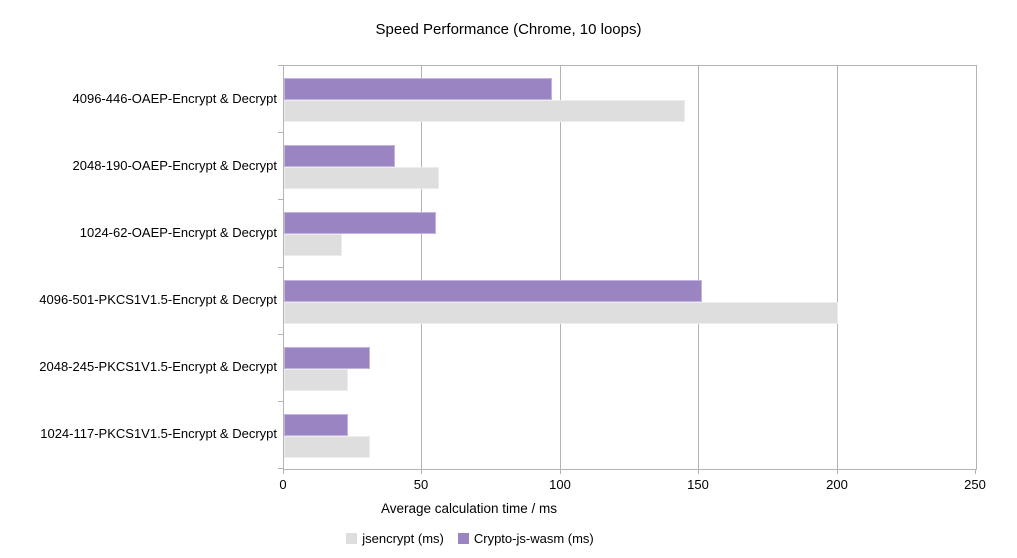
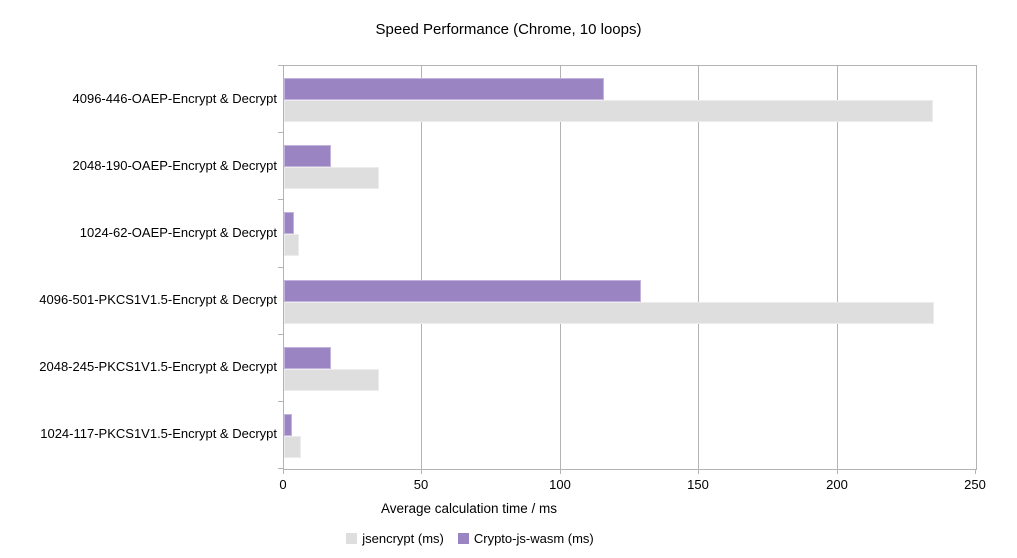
jsencrypt (ms)/4096-446-OAEP-Encrypt & Decrypt: 145 -> 234
Crypto-js-wasm (ms)/4096-446-OAEP-Encrypt & Decrypt: 97 -> 116
jsencrypt (ms)/2048-190-OAEP-Encrypt & Decrypt: 56 -> 34
Crypto-js-wasm (ms)/2048-190-OAEP-Encrypt & Decrypt: 40 -> 17
jsencrypt (ms)/1024-62-OAEP-Encrypt & Decrypt: 21 -> 5
Crypto-js-wasm (ms)/1024-62-OAEP-Encrypt & Decrypt: 55 -> 4
jsencrypt (ms)/4096-501-PKCS1V1.5-Encrypt & Decrypt: 200 -> 235
Crypto-js-wasm (ms)/4096-501-PKCS1V1.5-Encrypt & Decrypt: 151 -> 129
jsencrypt (ms)/2048-245-PKCS1V1.5-Encrypt & Decrypt: 23 -> 34
Crypto-js-wasm (ms)/2048-245-PKCS1V1.5-Encrypt & Decrypt: 31 -> 17
jsencrypt (ms)/1024-117-PKCS1V1.5-Encrypt & Decrypt: 31 -> 6
Crypto-js-wasm (ms)/1024-117-PKCS1V1.5-Encrypt & Decrypt: 23 -> 3
